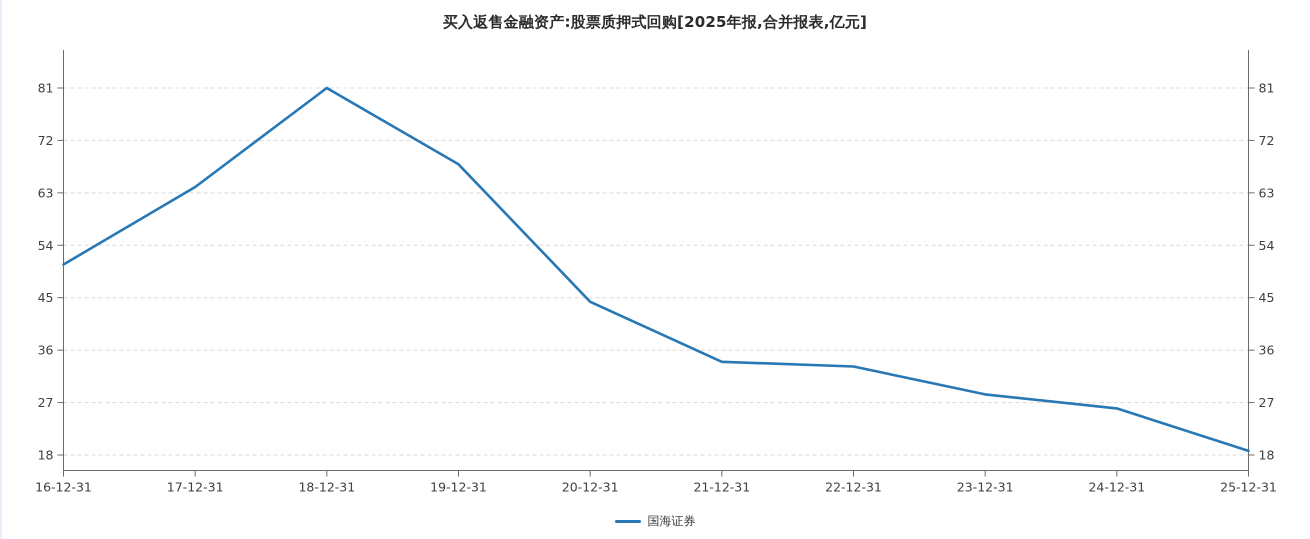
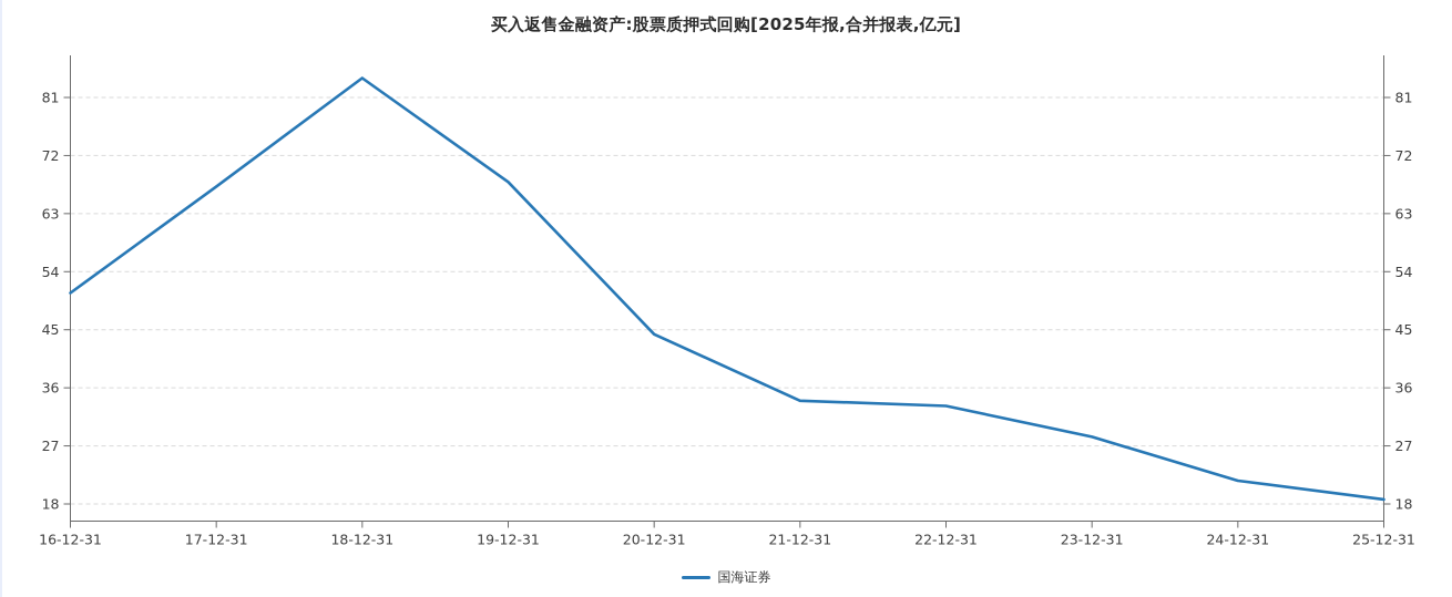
17-12-31: 64 -> 67
18-12-31: 81 -> 84
24-12-31: 26 -> 22
